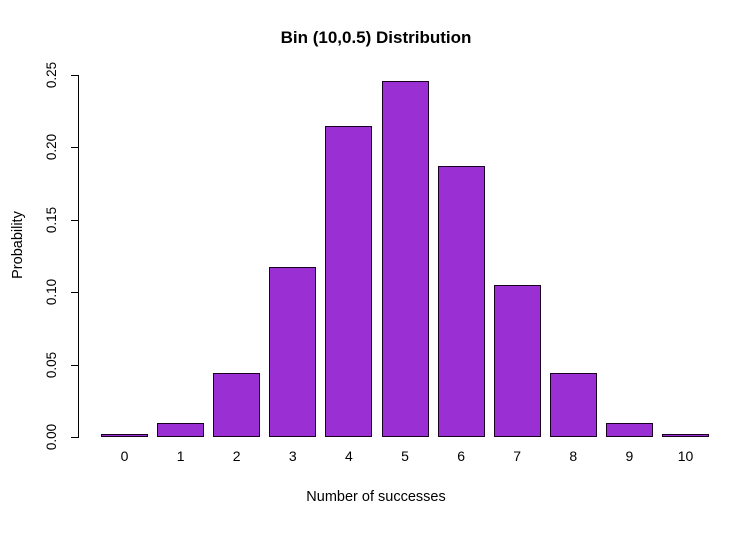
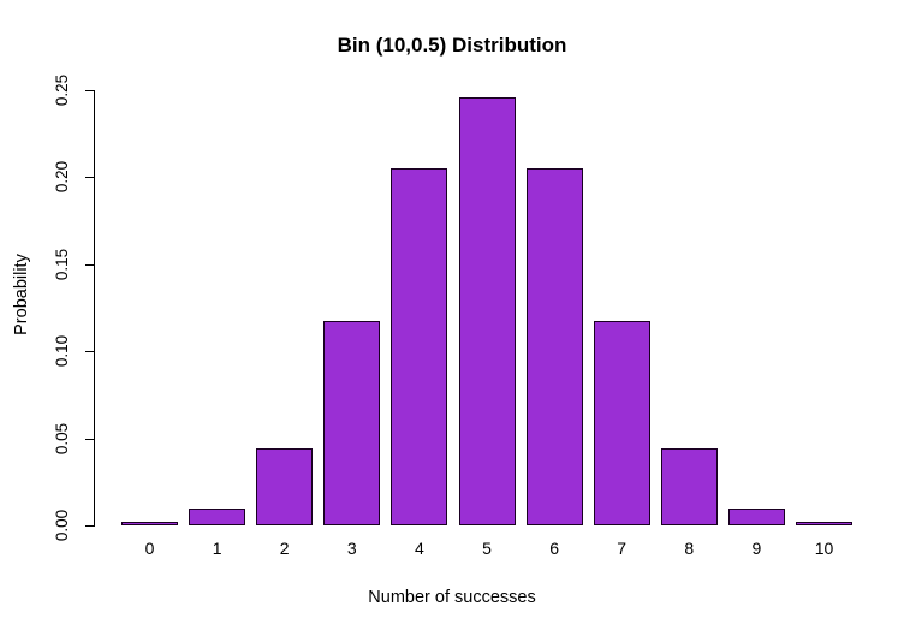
4: 0.215 -> 0.205
6: 0.187 -> 0.205
7: 0.105 -> 0.117
